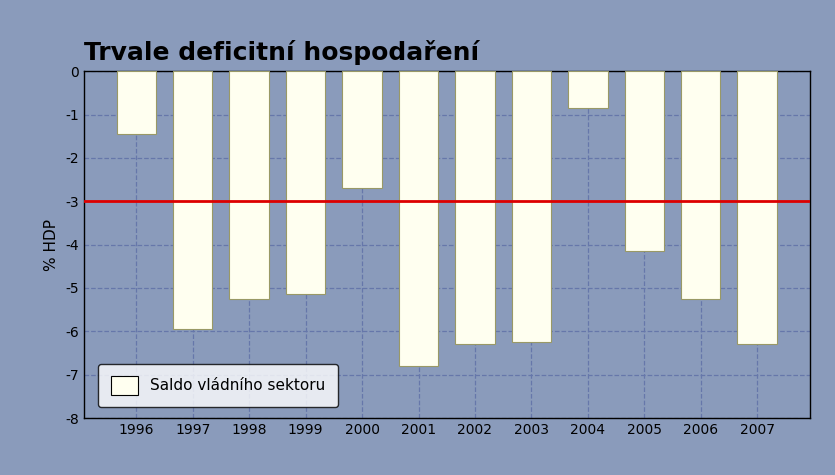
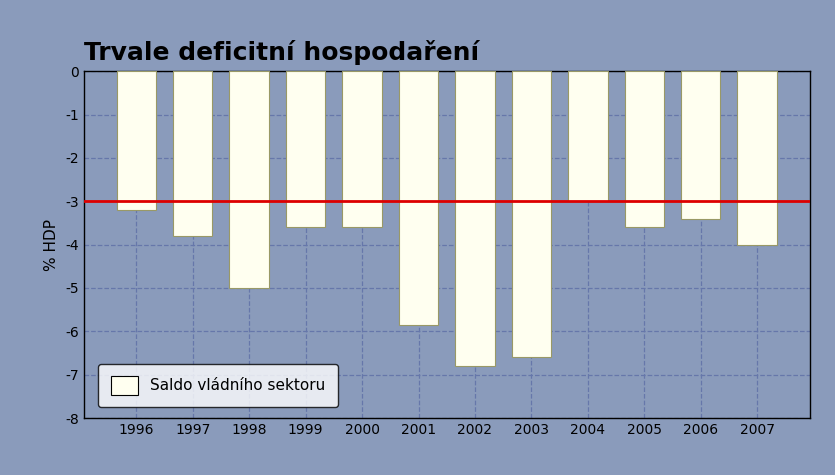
1996: -1.45 -> -3.20
1997: -5.95 -> -3.80
1998: -5.25 -> -5.00
1999: -5.15 -> -3.60
2000: -2.70 -> -3.60
2001: -6.80 -> -5.85
2002: -6.30 -> -6.80
2003: -6.25 -> -6.60
2004: -0.85 -> -3.00
2005: -4.15 -> -3.60
2006: -5.25 -> -3.40
2007: -6.30 -> -4.00
